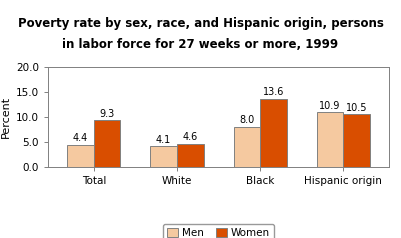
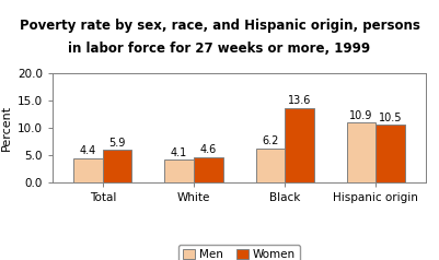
Women/Total: 9.3 -> 5.9
Men/Black: 8.0 -> 6.2
